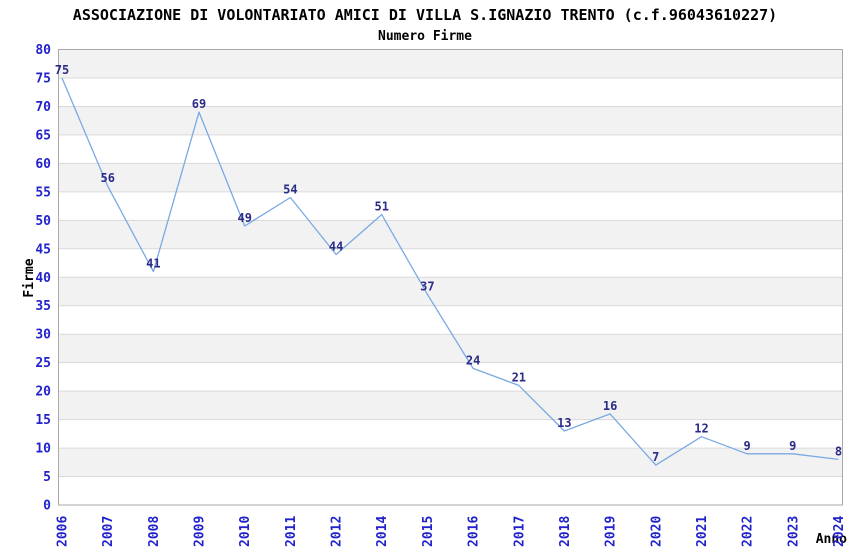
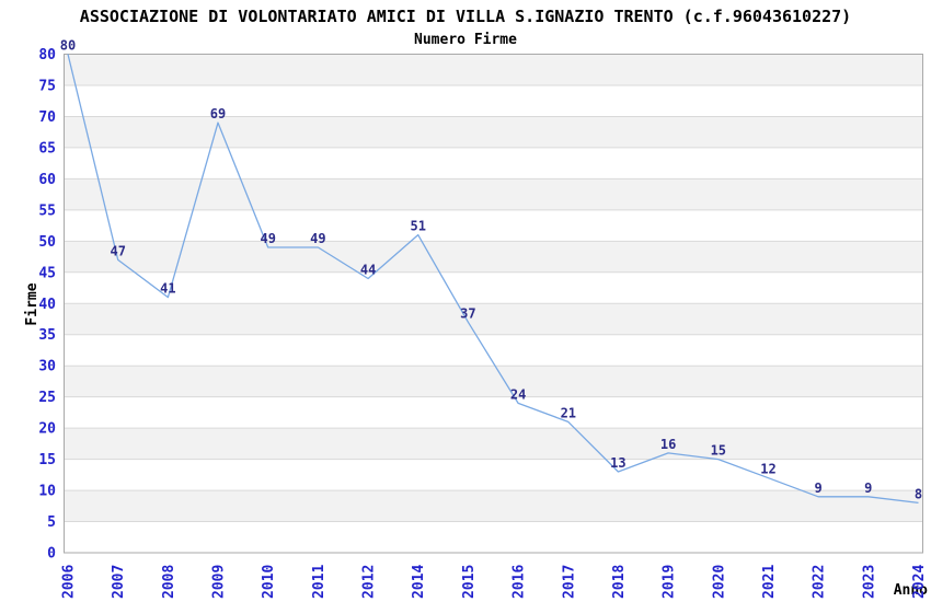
2006: 75 -> 80
2007: 56 -> 47
2011: 54 -> 49
2020: 7 -> 15
